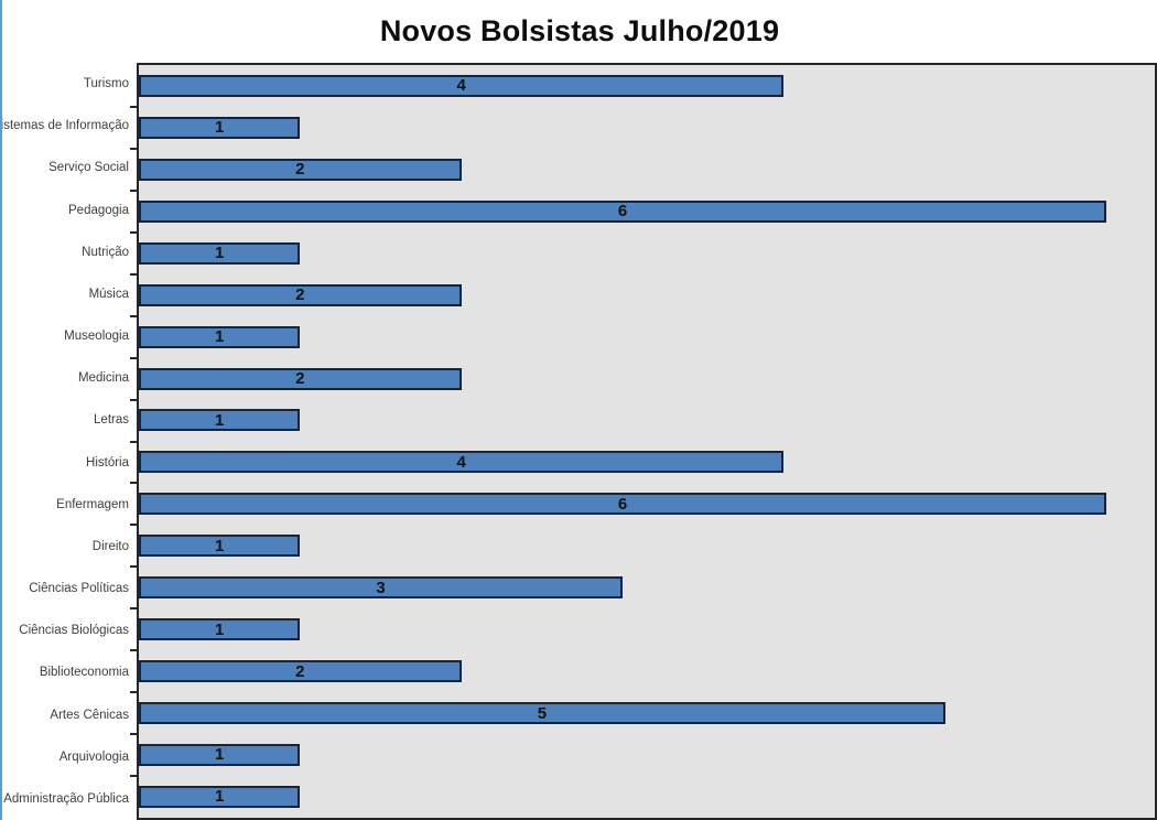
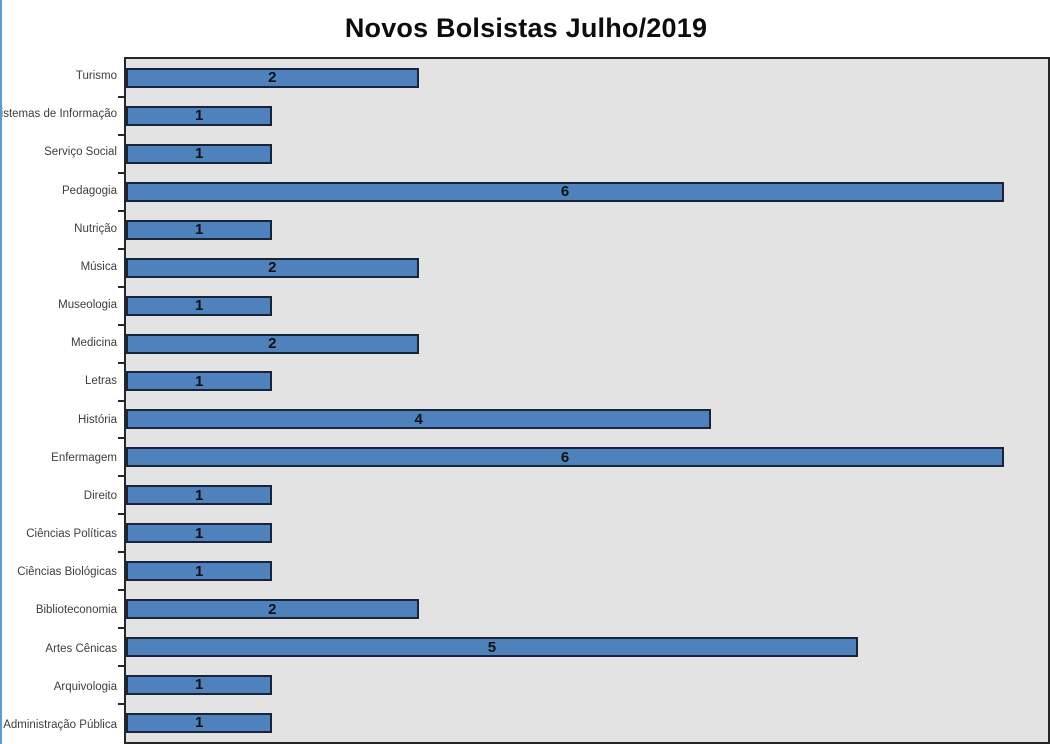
Turismo: 4 -> 2
Serviço Social: 2 -> 1
Ciências Políticas: 3 -> 1
